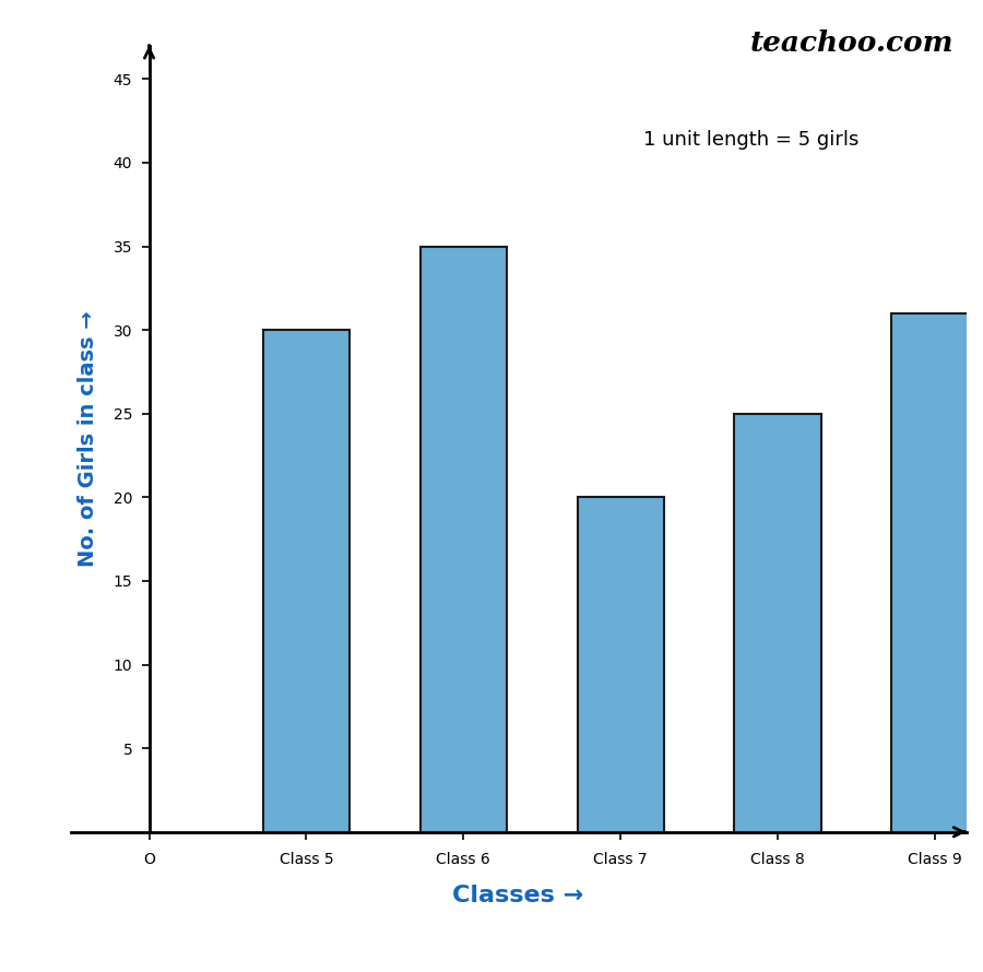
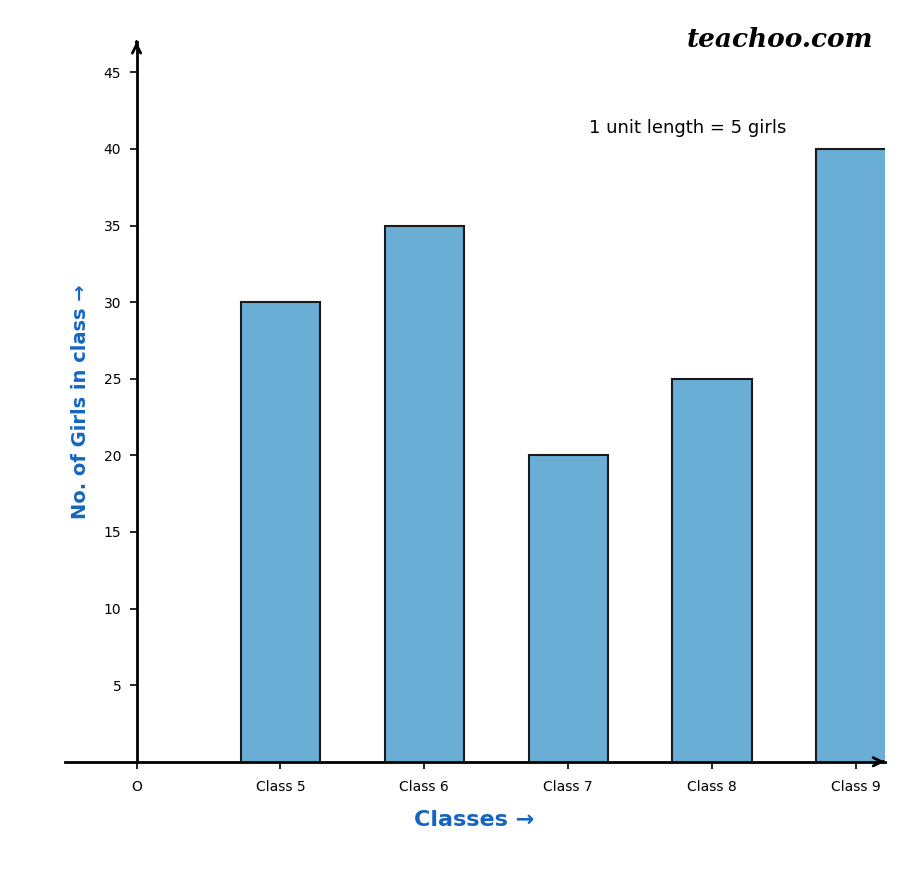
Class 9: 31 -> 40
